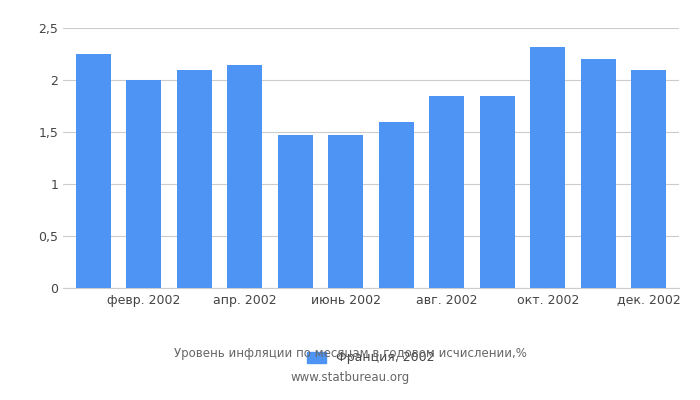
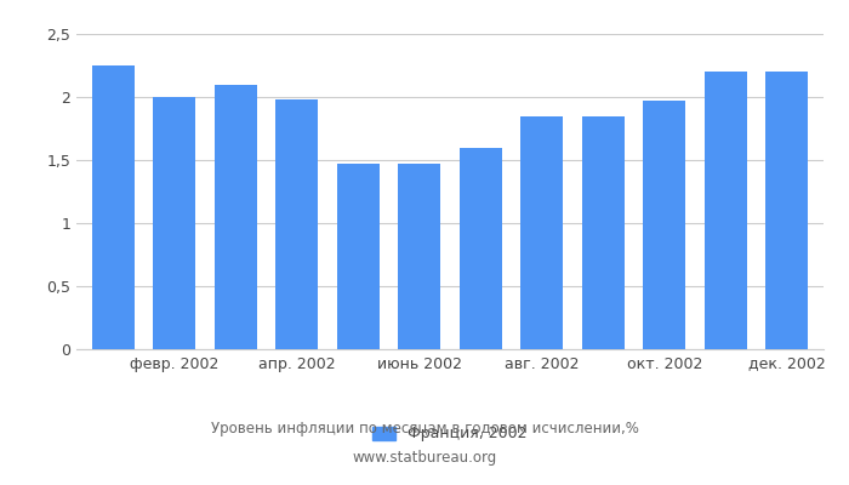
апр. 2002: 2,14 -> 1,98
окт. 2002: 2,32 -> 1,97
дек. 2002: 2,10 -> 2,20
